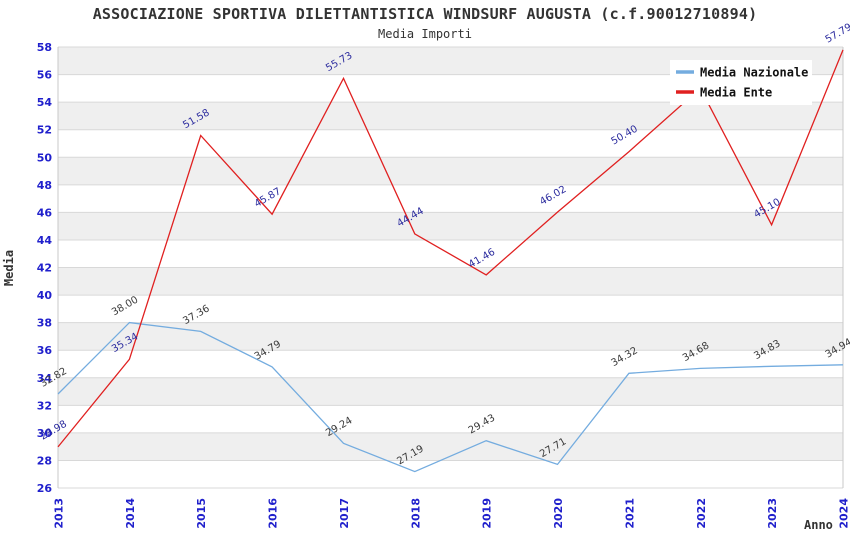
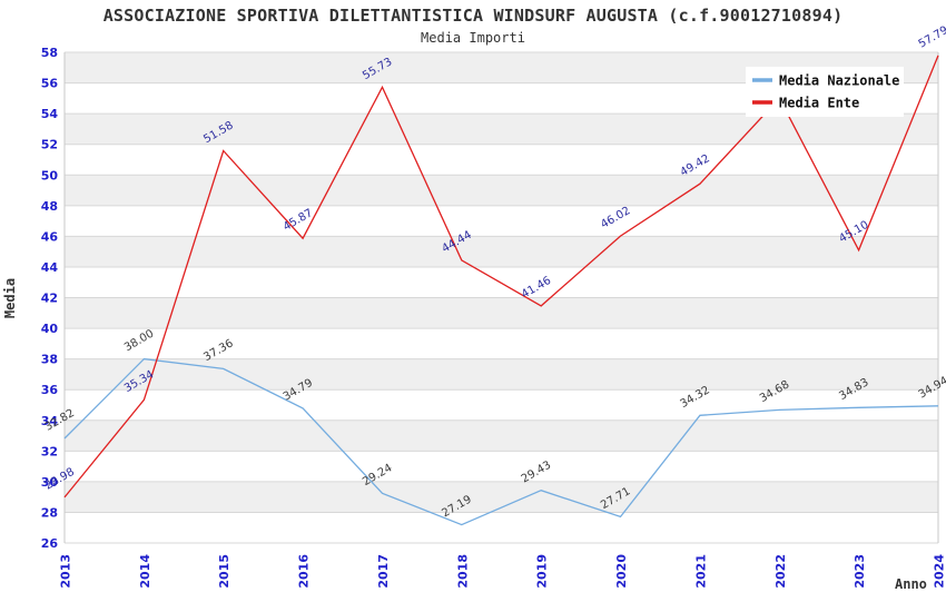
Media Ente/2021: 50.40 -> 49.42
